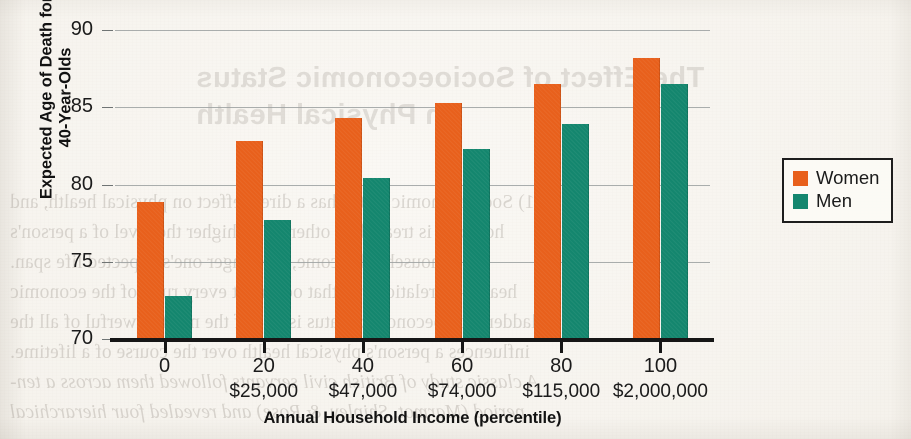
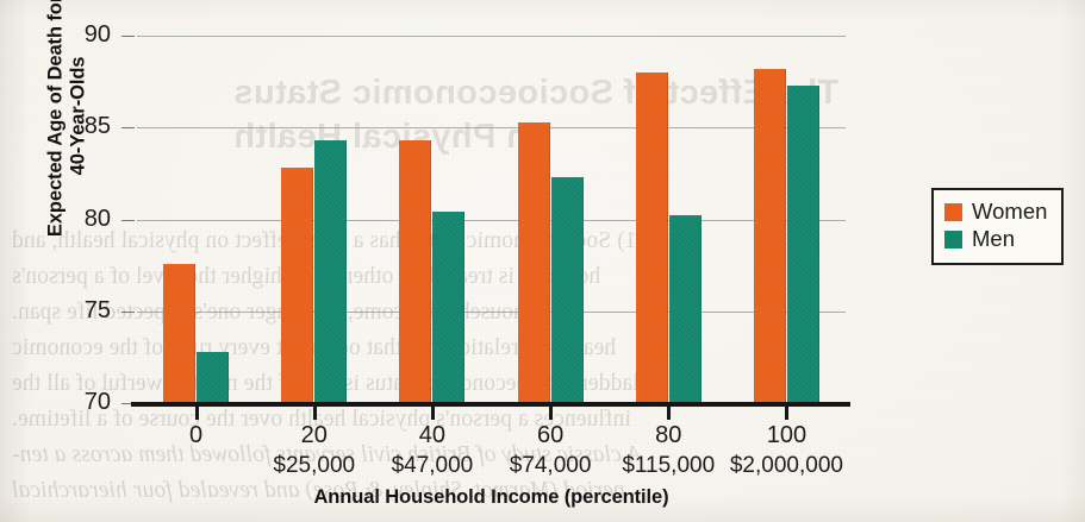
Women/0: 78.9 -> 77.6
Men/20: 77.7 -> 84.3
Women/80: 86.5 -> 88.0
Men/80: 83.9 -> 80.2
Men/100: 86.5 -> 87.3
